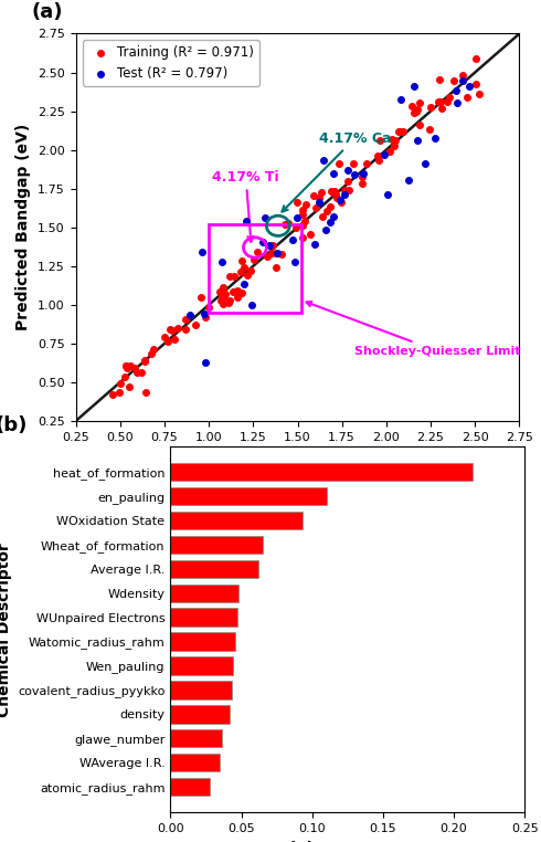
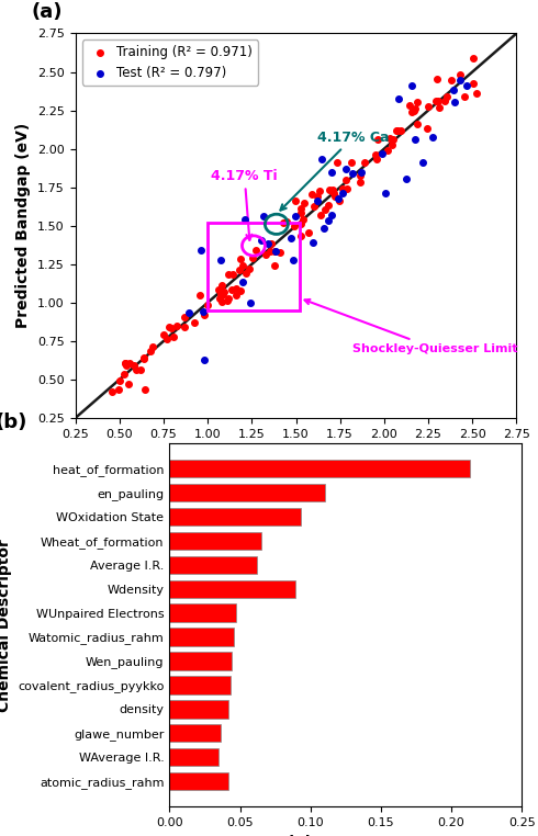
Wdensity: 0.048 -> 0.089
atomic_radius_rahm: 0.028 -> 0.042
